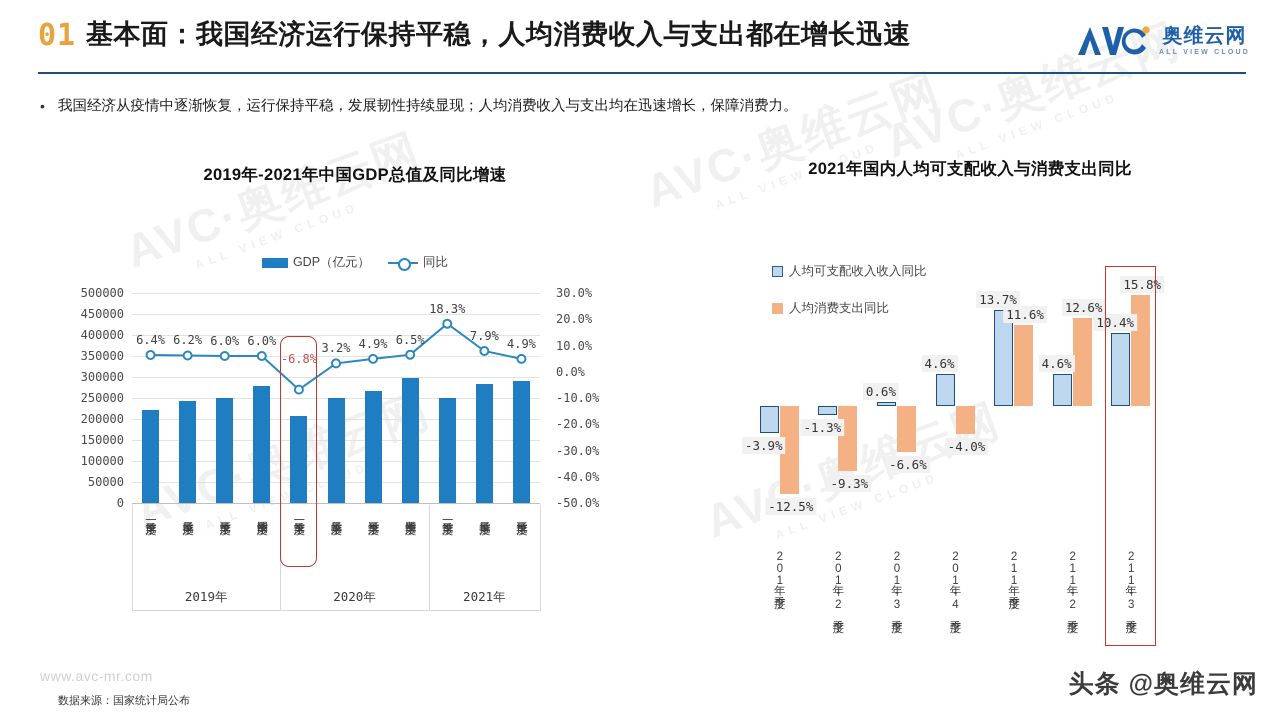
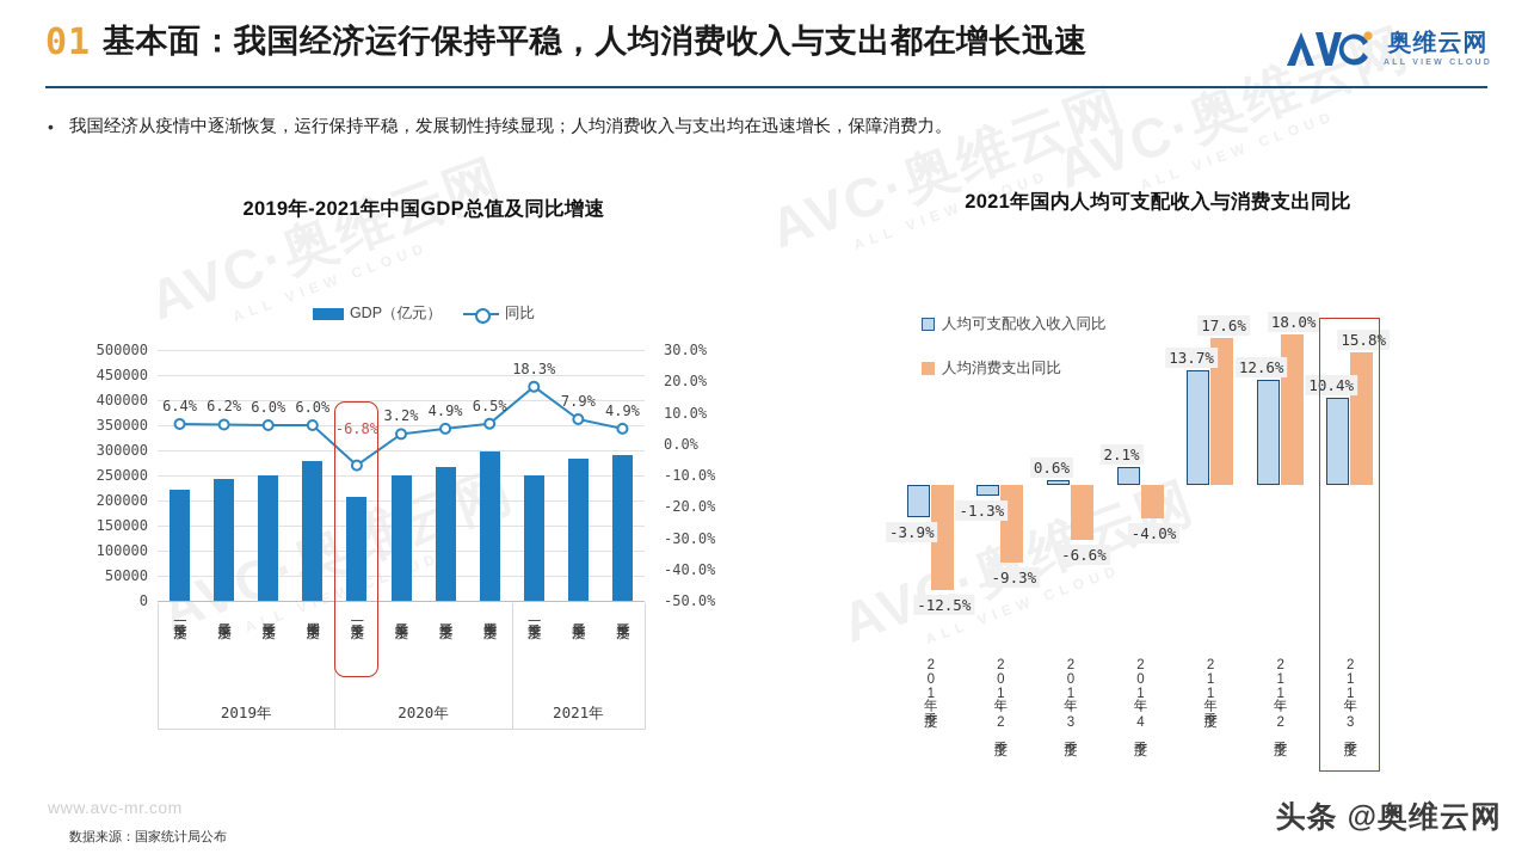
2021年国内人均可支配收入与消费支出同比/人均可支配收入收入同比/20年1-4季度: 4.6% -> 2.1%
2021年国内人均可支配收入与消费支出同比/人均消费支出同比/21年1季度: 11.6% -> 17.6%
2021年国内人均可支配收入与消费支出同比/人均可支配收入收入同比/21年1-2季度: 4.6% -> 12.6%
2021年国内人均可支配收入与消费支出同比/人均消费支出同比/21年1-2季度: 12.6% -> 18.0%
